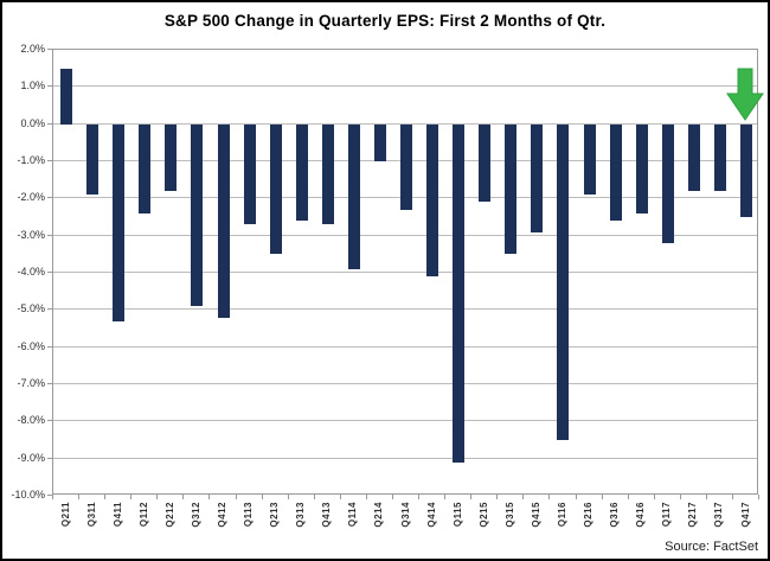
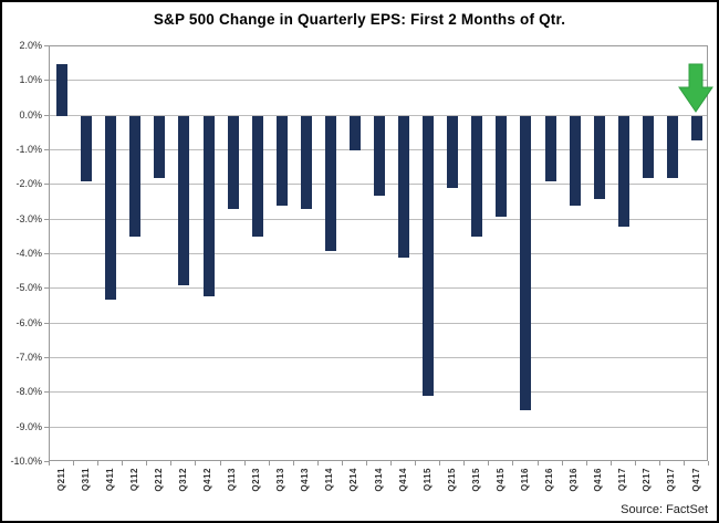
Q112: -2.4% -> -3.5%
Q115: -9.1% -> -8.1%
Q417: -2.5% -> -0.7%
